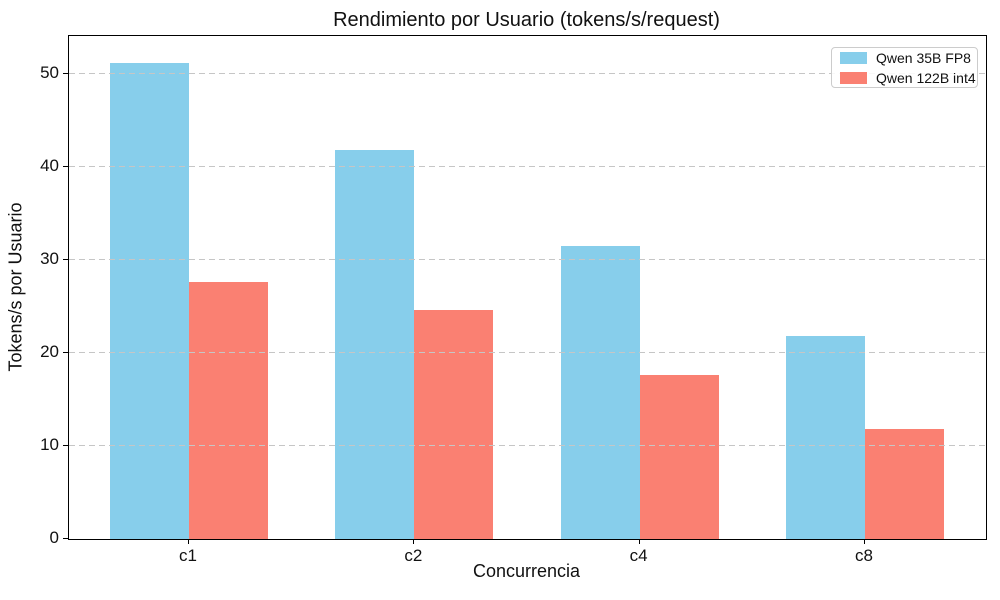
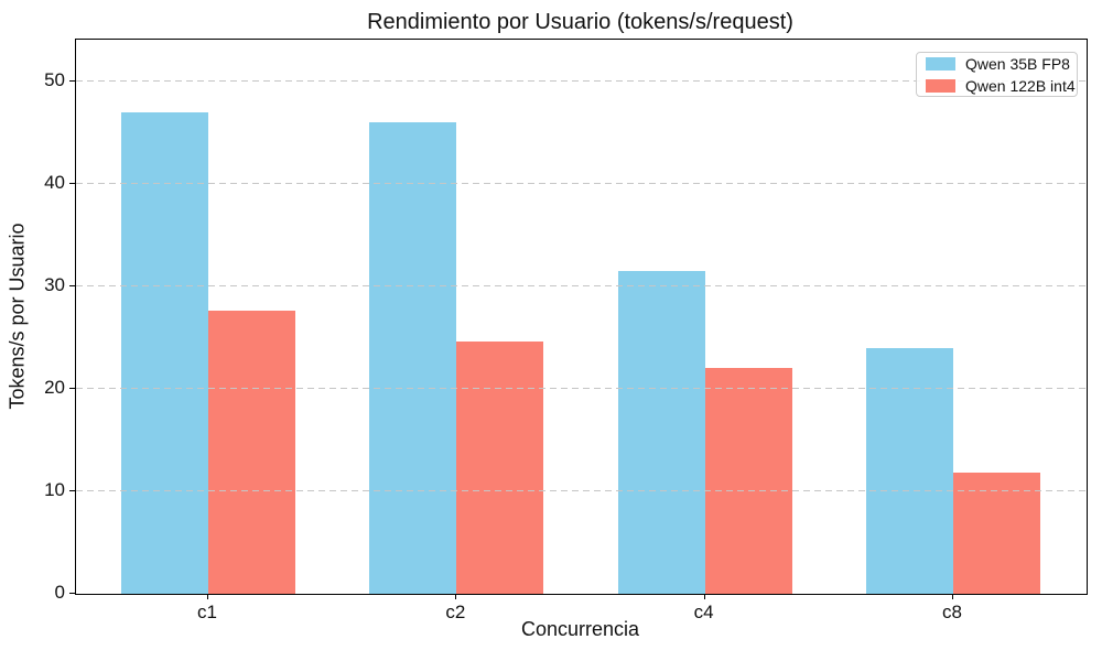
Qwen 35B FP8/c1: 51 -> 47
Qwen 35B FP8/c2: 42 -> 46
Qwen 122B int4/c4: 18 -> 22
Qwen 35B FP8/c8: 22 -> 24
